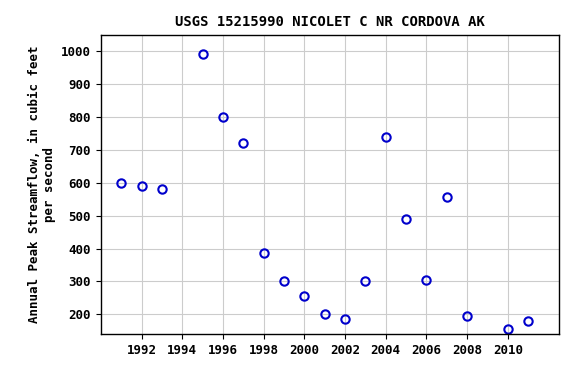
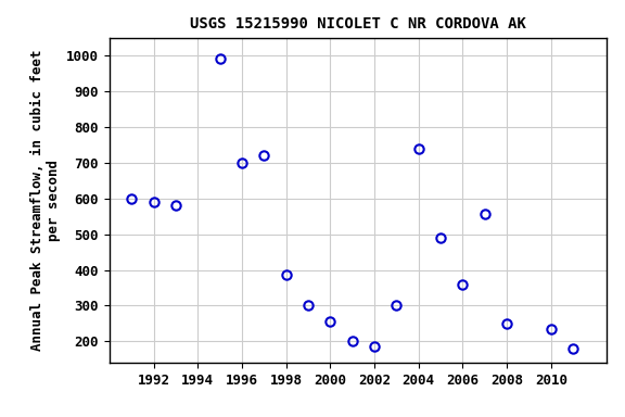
1996: 800 -> 700
2006: 305 -> 360
2008: 195 -> 250
2010: 155 -> 235
